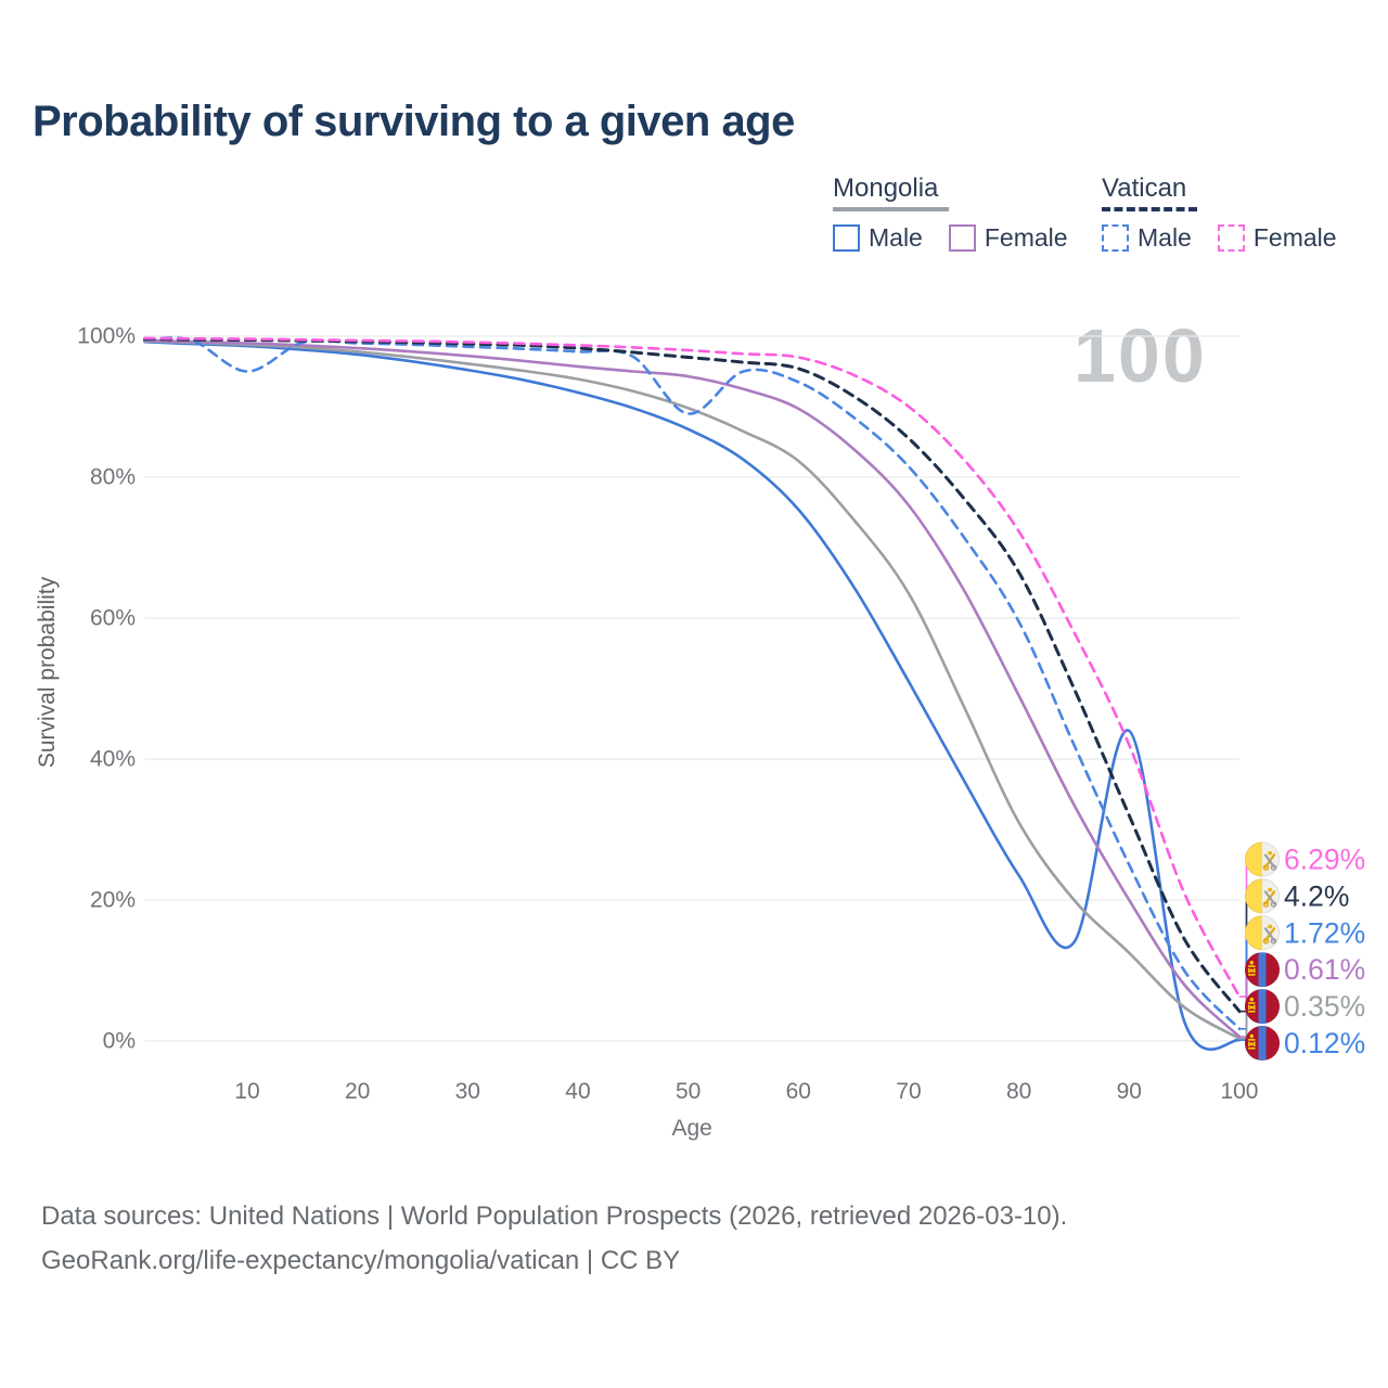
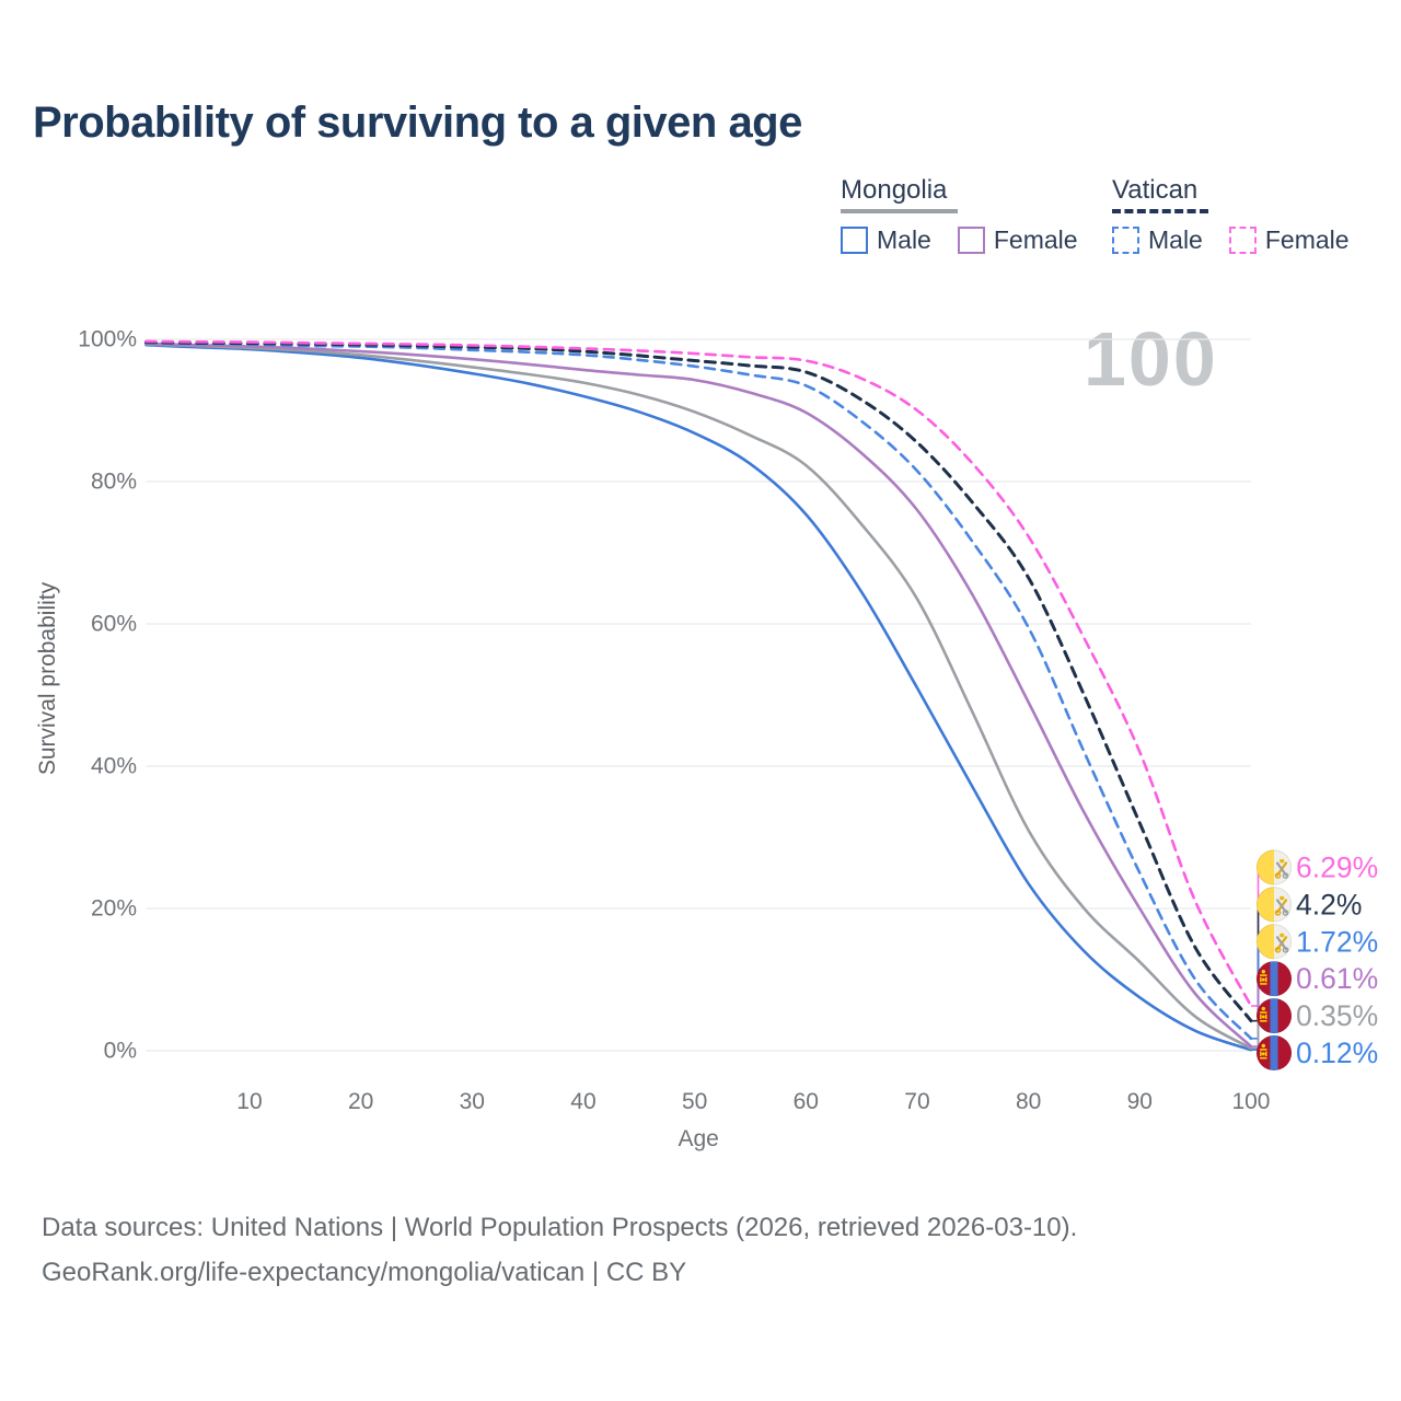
Vatican Male/10: 95% -> 99%
Vatican Male/50: 89% -> 96%
Mongolia Male/90: 44% -> 8%
